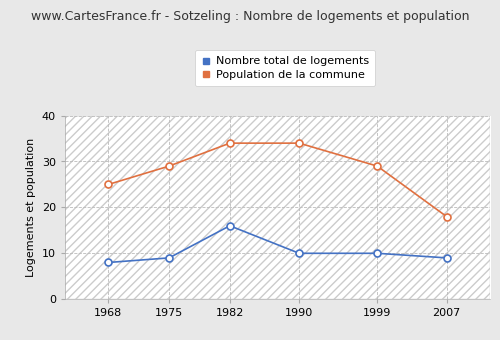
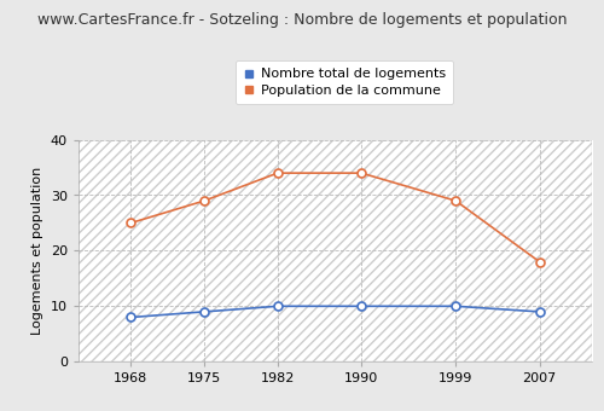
Nombre total de logements/1982: 16 -> 10
